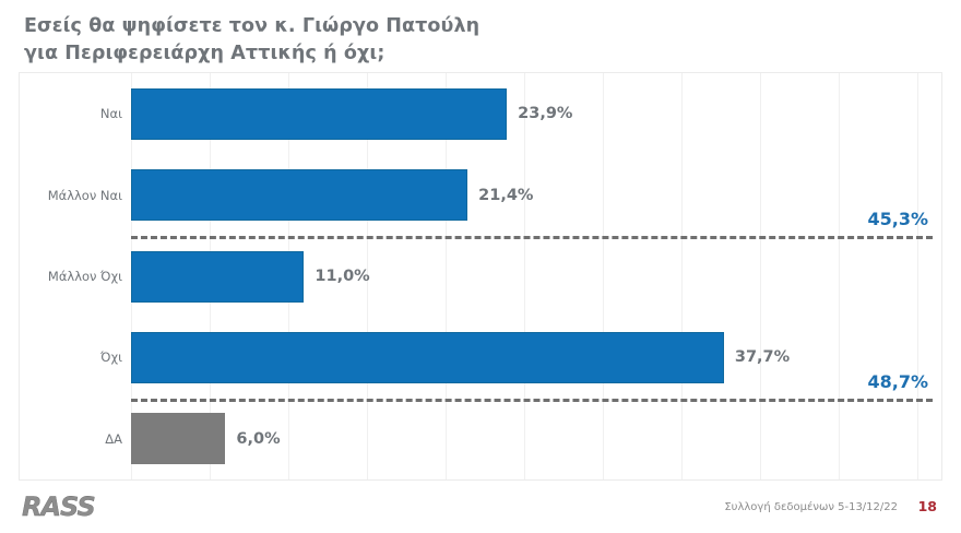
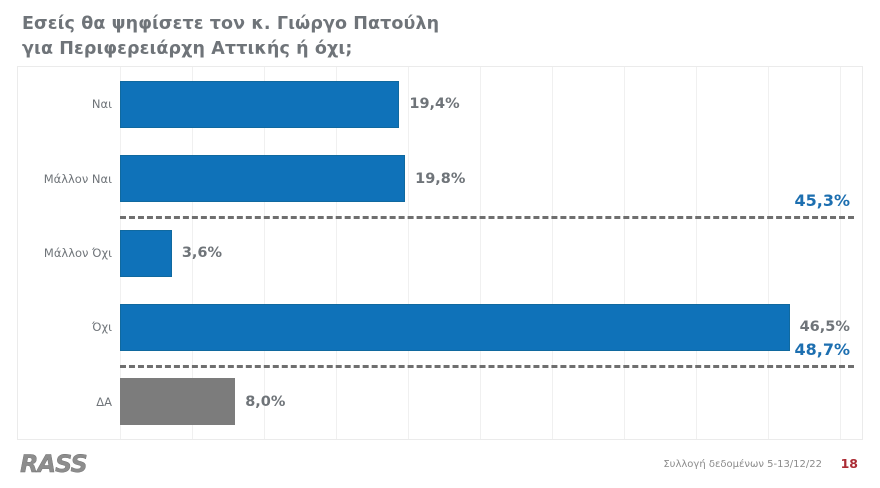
Ναι: 23,9% -> 19,4%
Μάλλον Ναι: 21,4% -> 19,8%
Μάλλον Όχι: 11,0% -> 3,6%
Όχι: 37,7% -> 46,5%
ΔΑ: 6,0% -> 8,0%
